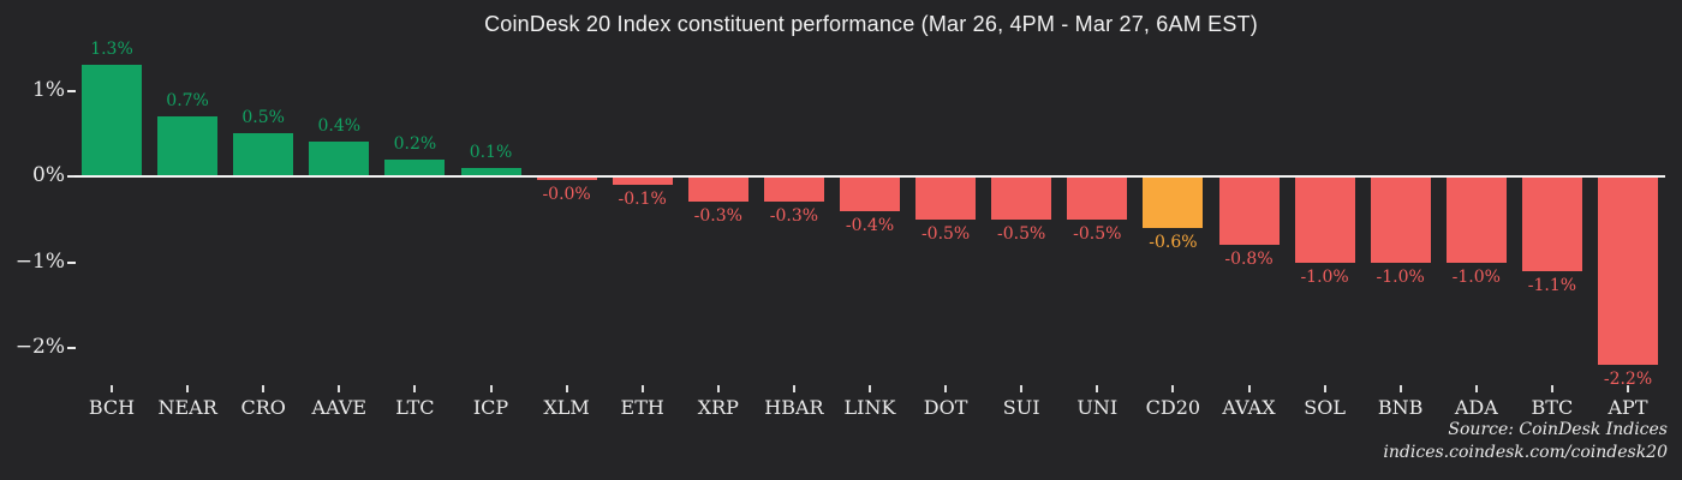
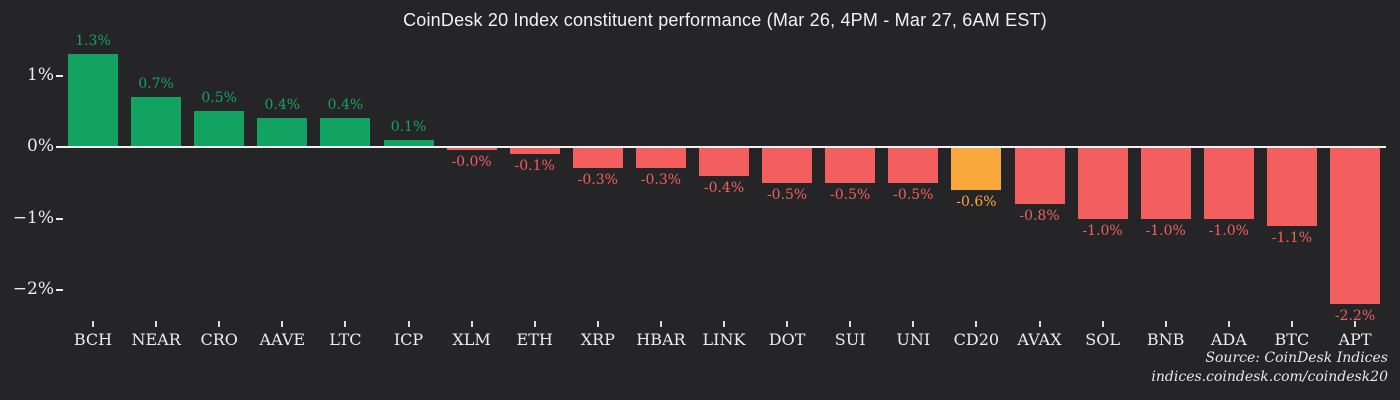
LTC: 0.2% -> 0.4%
